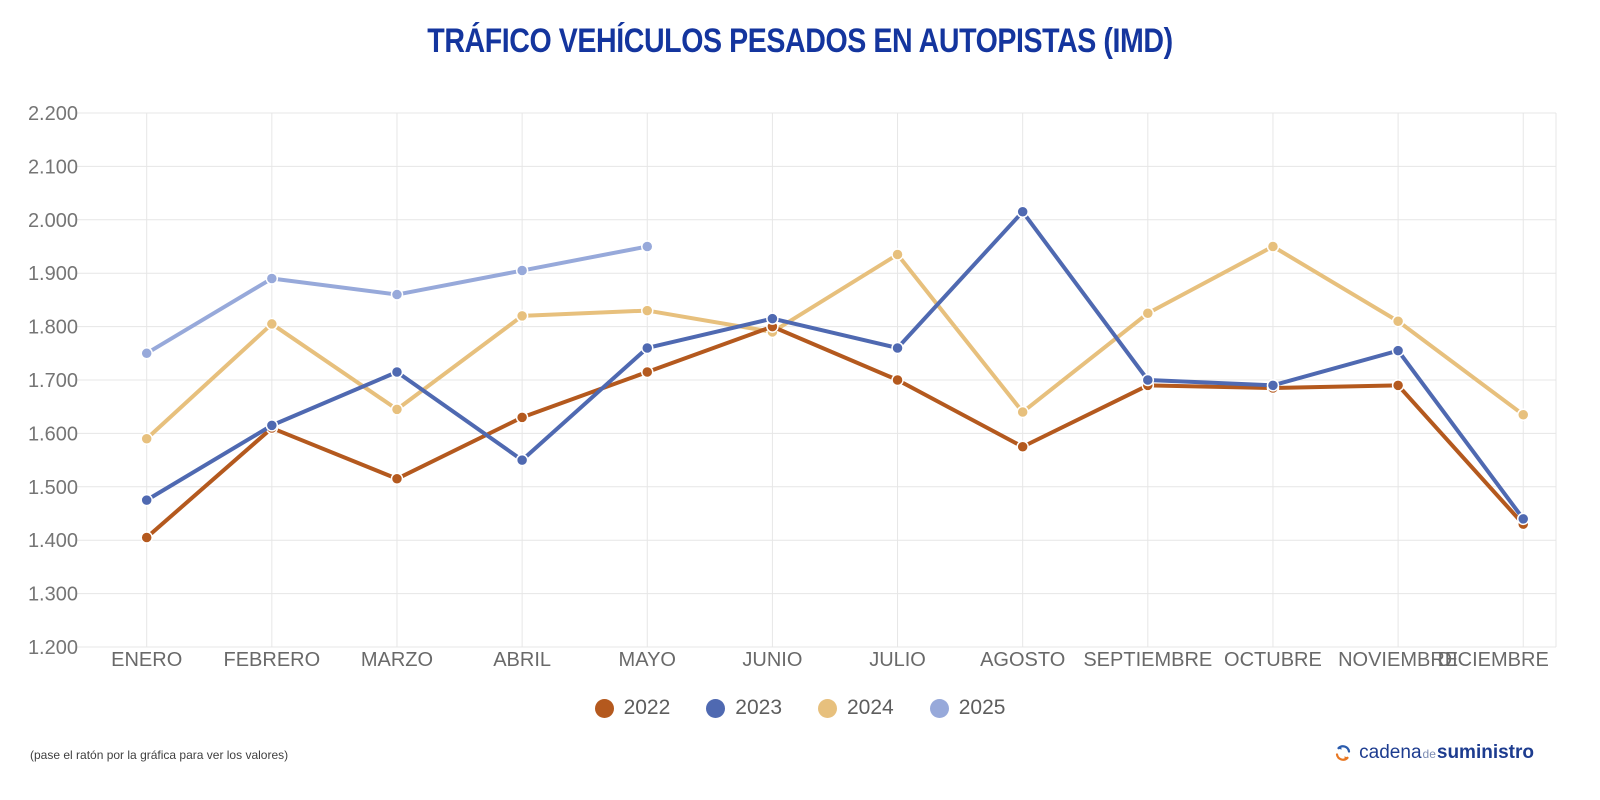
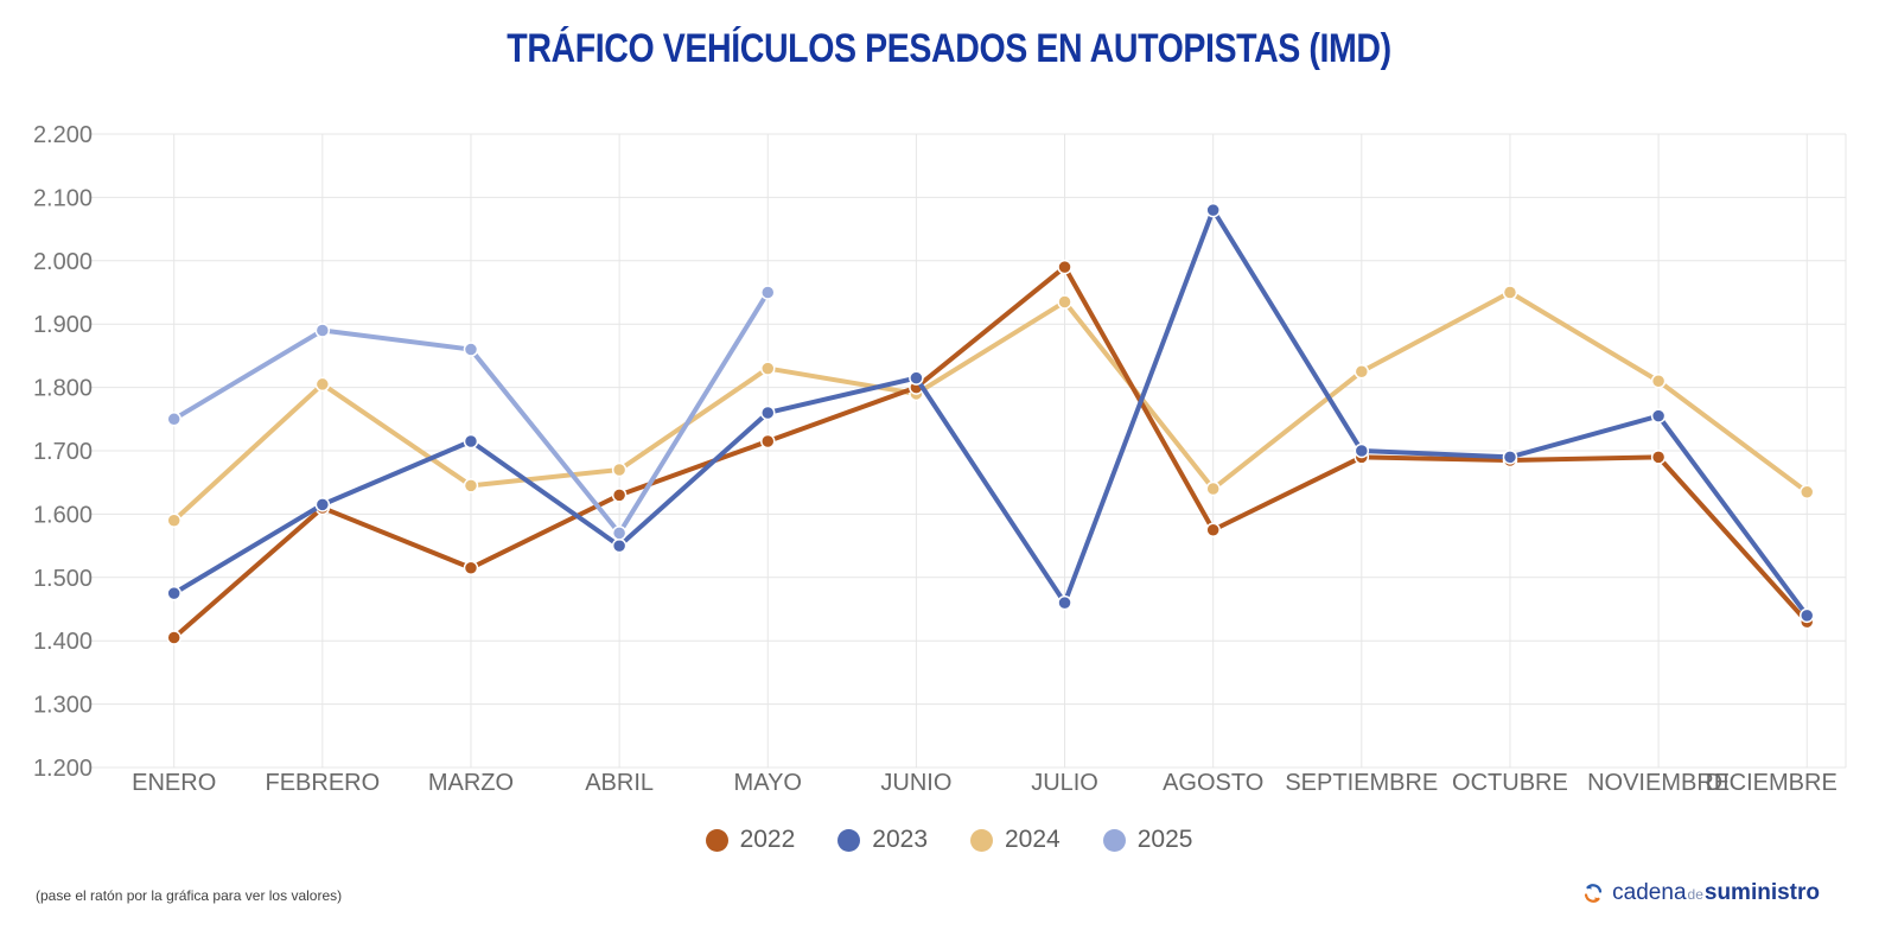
2024/ABRIL: 1820 -> 1670
2025/ABRIL: 1900 -> 1570
2022/JULIO: 1700 -> 1990
2023/JULIO: 1760 -> 1460
2023/AGOSTO: 2020 -> 2080
